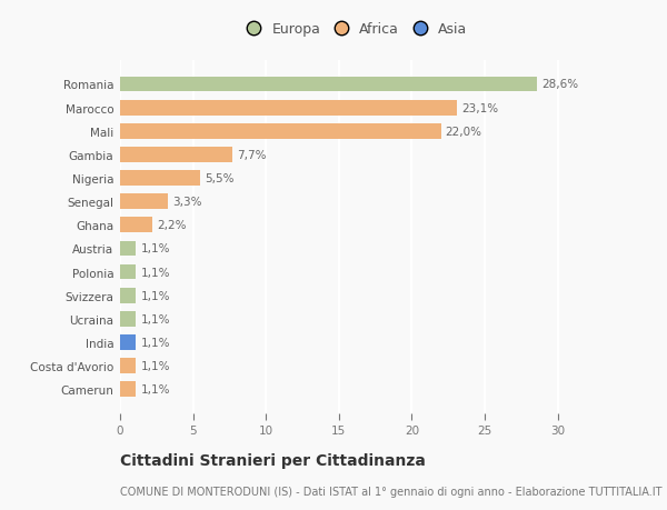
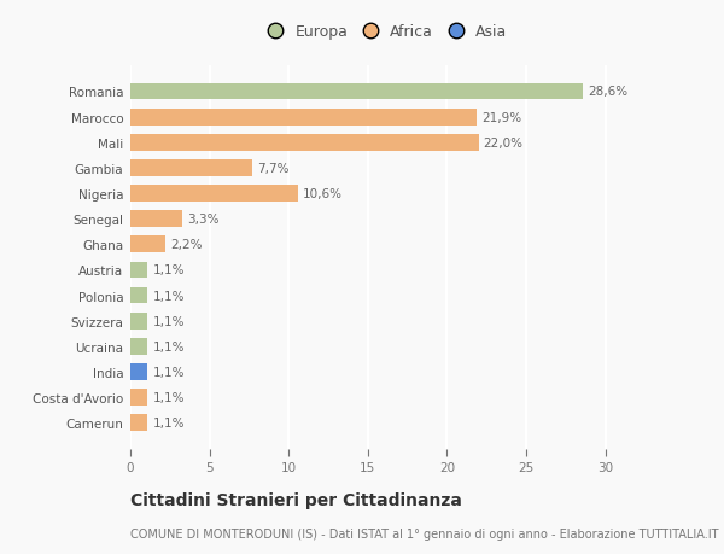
Marocco: 23,1% -> 21,9%
Nigeria: 5,5% -> 10,6%
